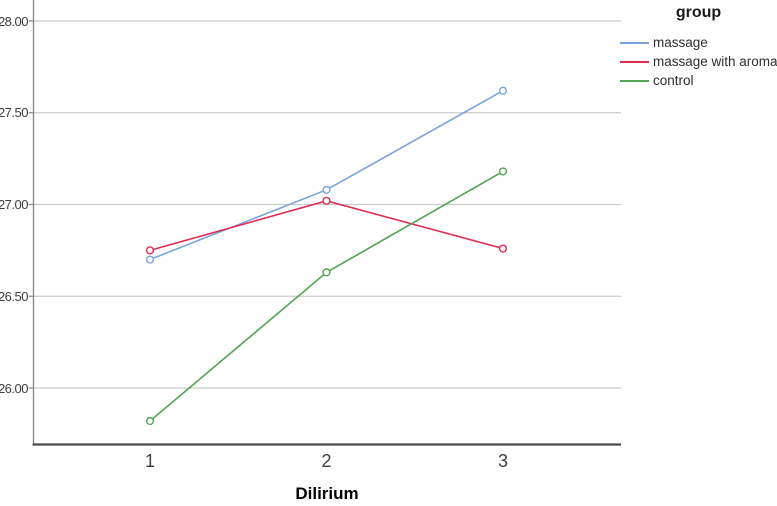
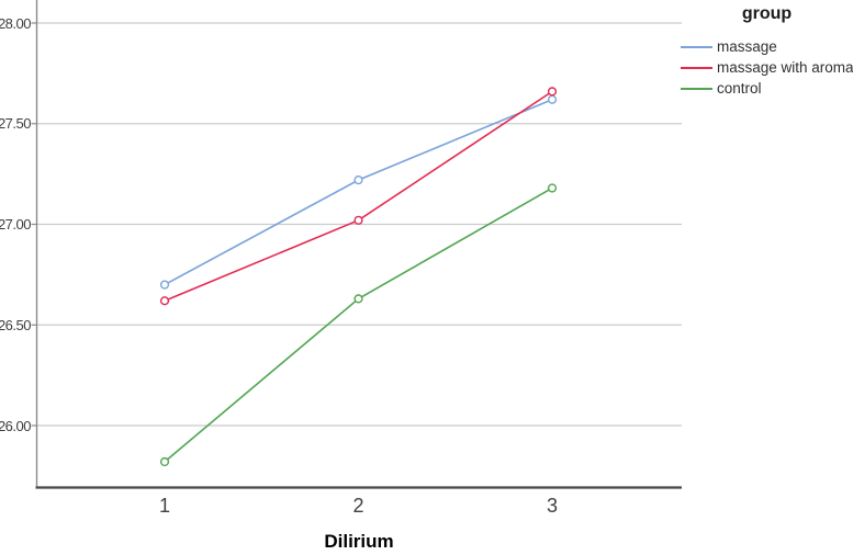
massage with aroma/1: 26.75 -> 26.62
massage/2: 27.08 -> 27.22
massage with aroma/3: 26.76 -> 27.66
